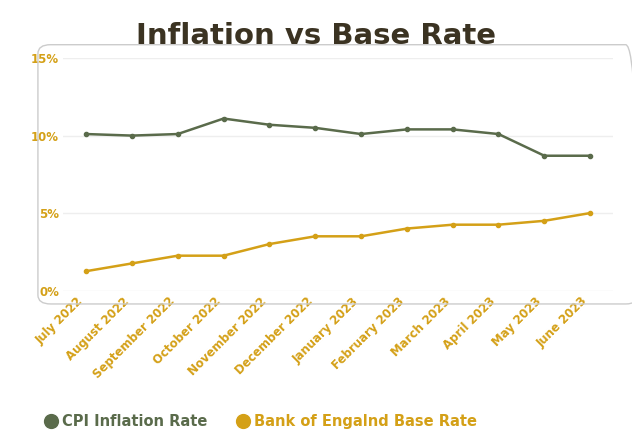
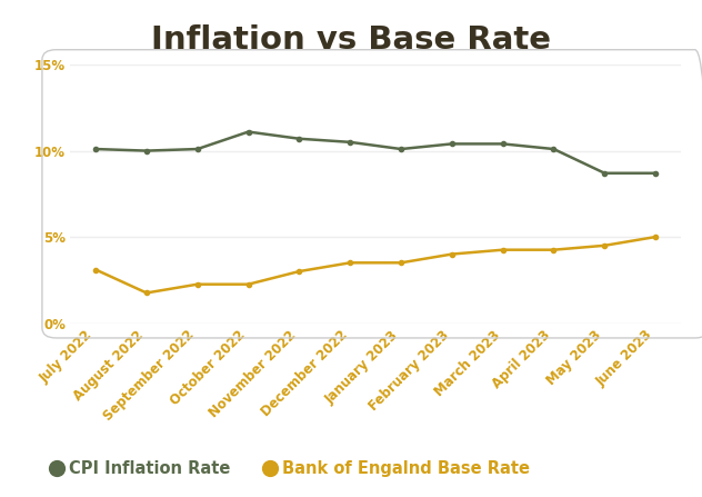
Bank of Engalnd Base Rate/July 2022: 1.2% -> 3.1%
